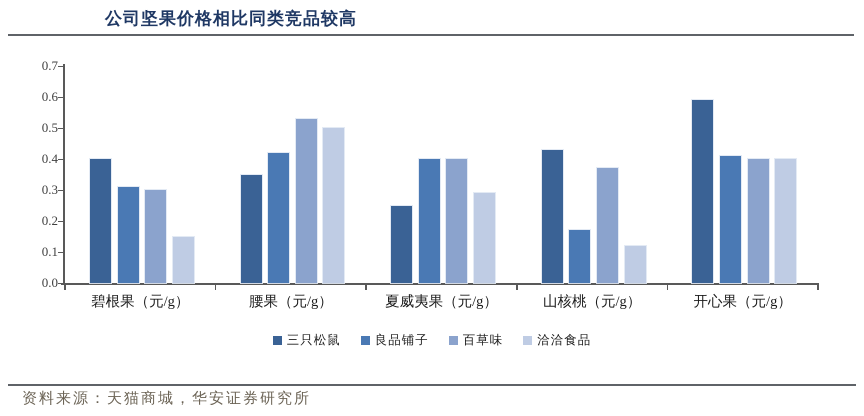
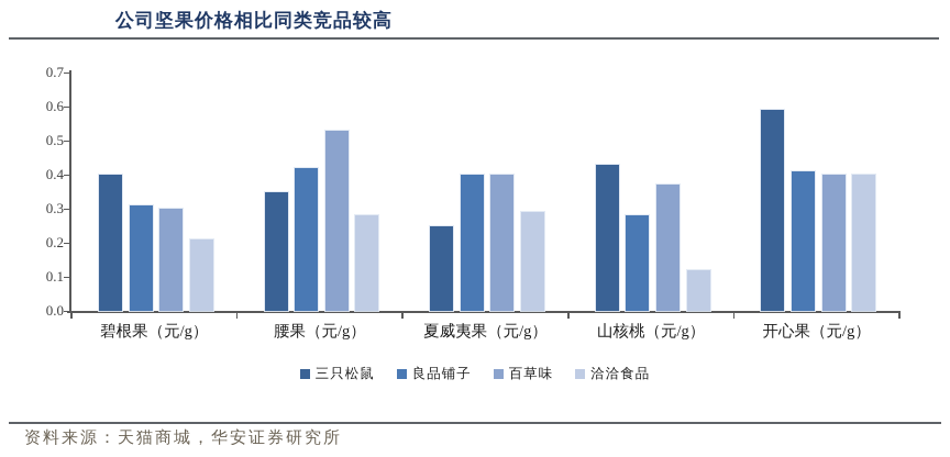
洽洽食品/碧根果（元/g）: 0.15 -> 0.21
洽洽食品/腰果（元/g）: 0.50 -> 0.28
良品铺子/山核桃（元/g）: 0.17 -> 0.28
